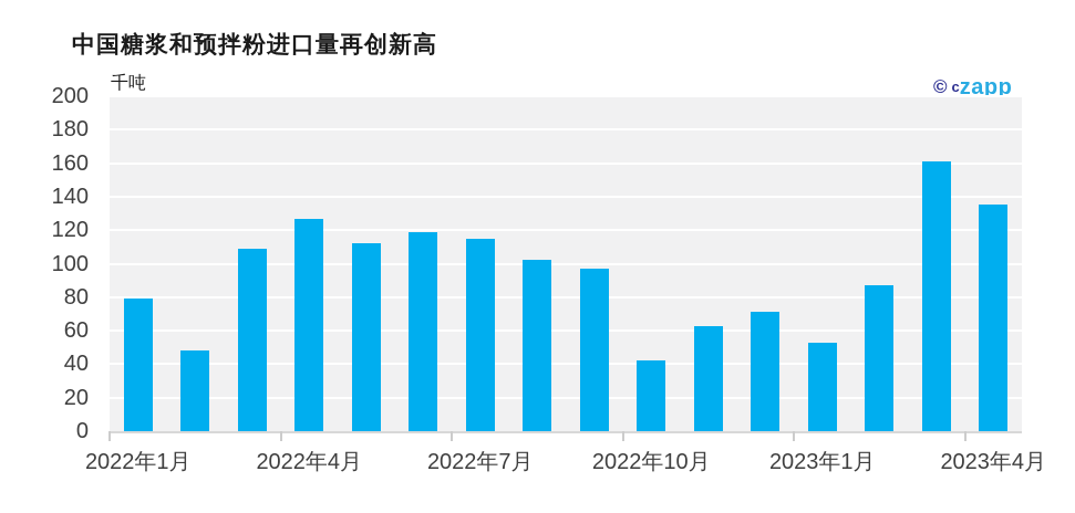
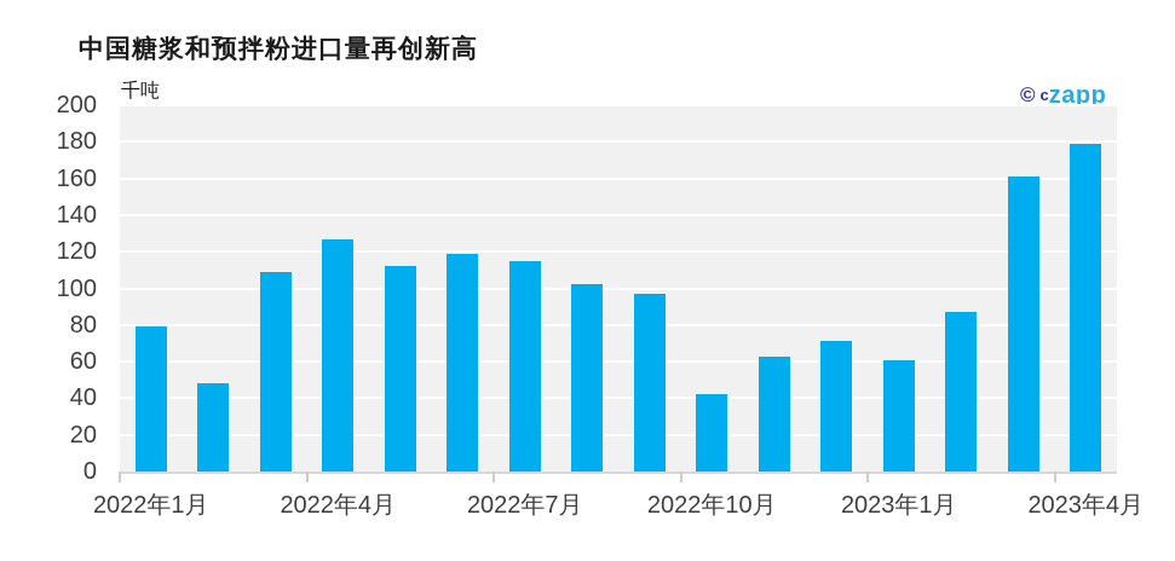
2023年1月: 53 -> 61
2023年4月: 135 -> 179
